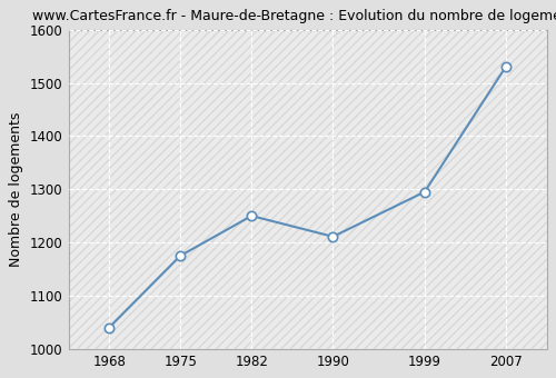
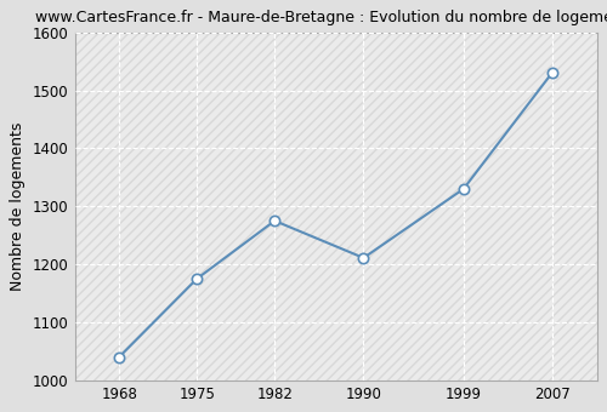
1982: 1250 -> 1275
1999: 1295 -> 1330
